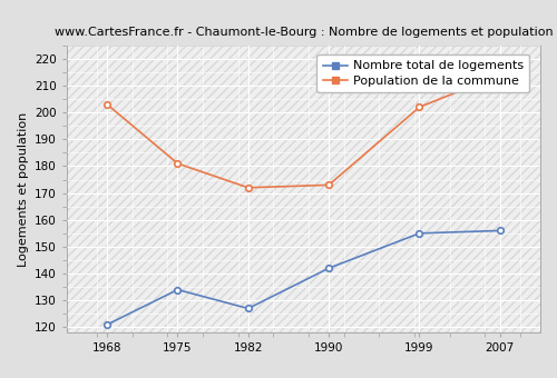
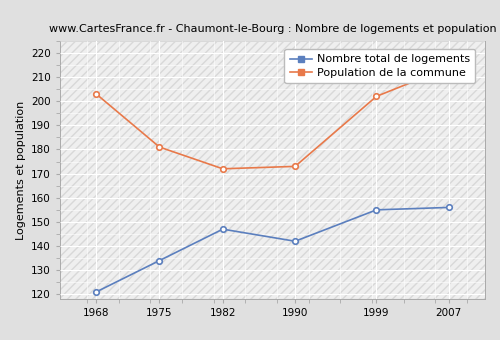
Nombre total de logements/1982: 127 -> 147
